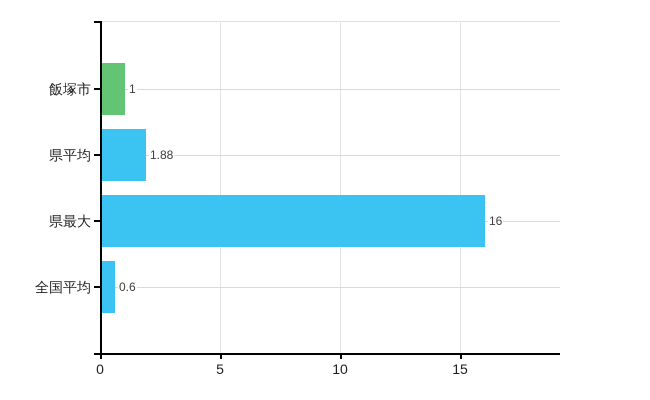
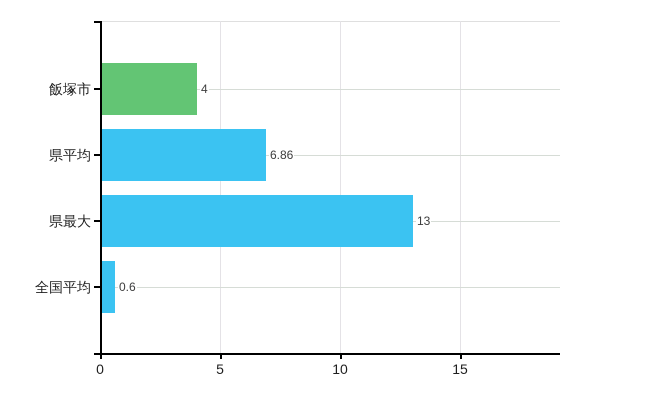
飯塚市: 1 -> 4
県平均: 1.88 -> 6.86
県最大: 16 -> 13
